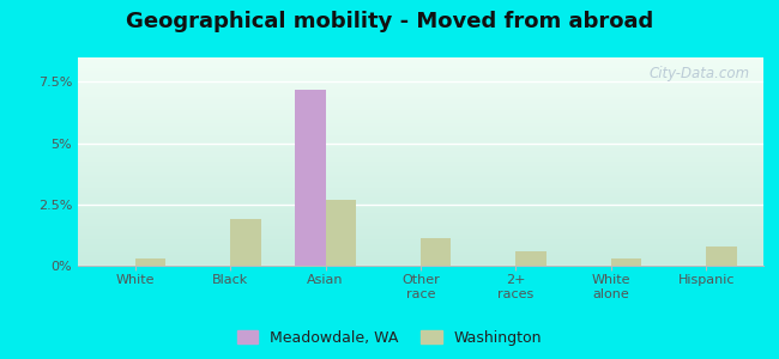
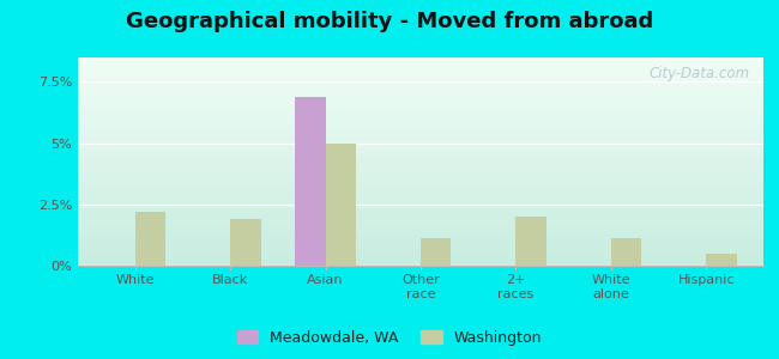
Washington/White: 0.3% -> 2.2%
Meadowdale, WA/Asian: 7.2% -> 6.9%
Washington/Asian: 2.7% -> 5.0%
Washington/2+ races: 0.6% -> 2.0%
Washington/White alone: 0.3% -> 1.1%
Washington/Hispanic: 0.8% -> 0.5%
